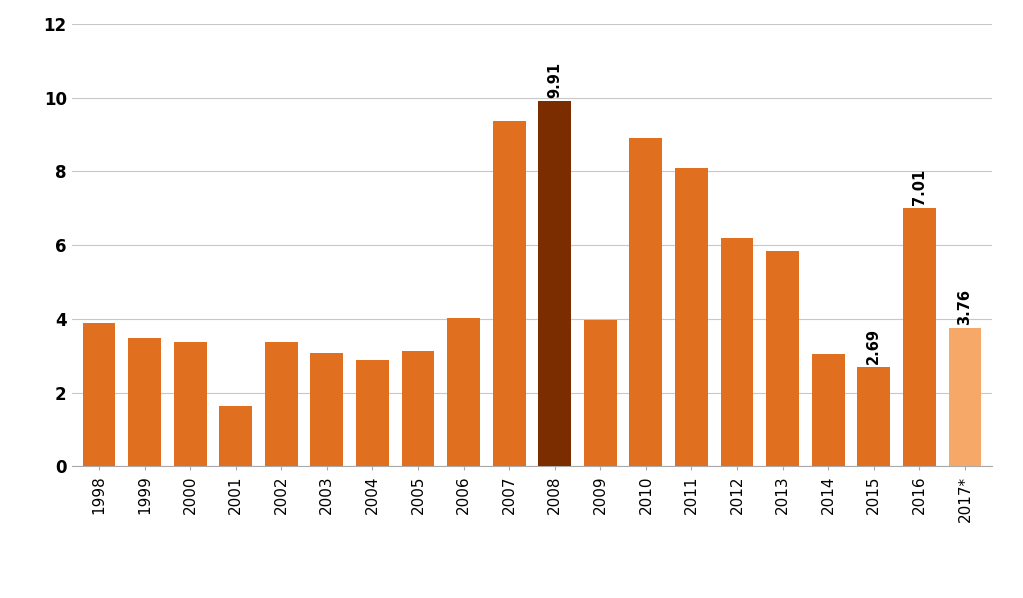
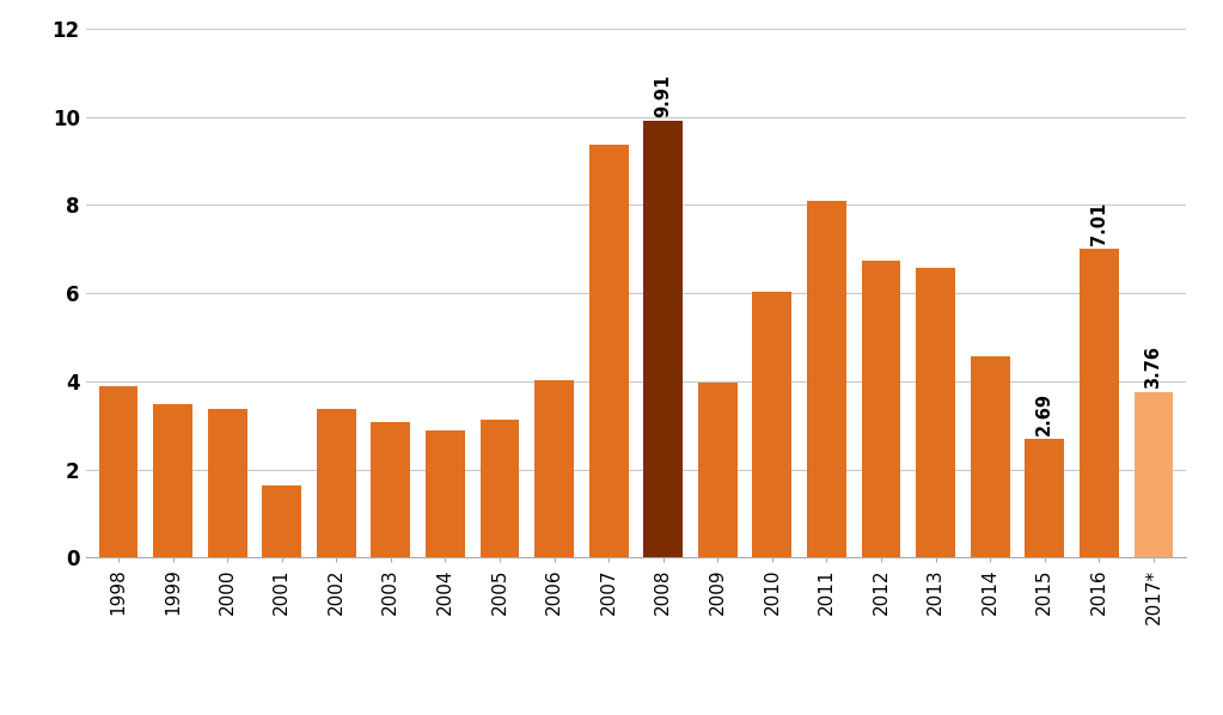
2010: 8.90 -> 6.03
2012: 6.20 -> 6.73
2013: 5.85 -> 6.58
2014: 3.05 -> 4.58
